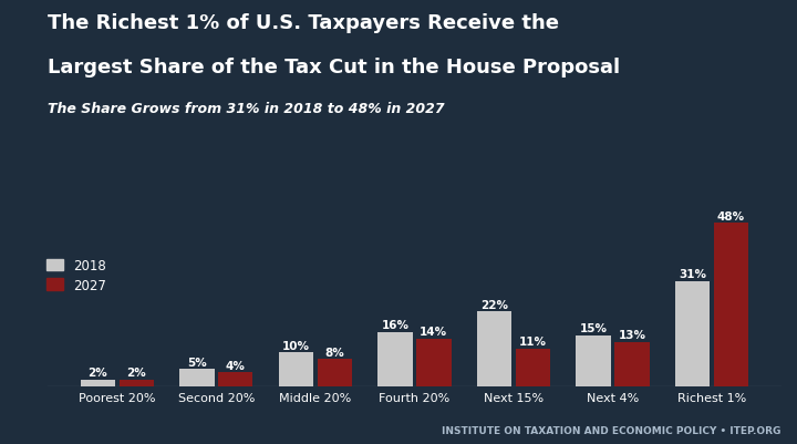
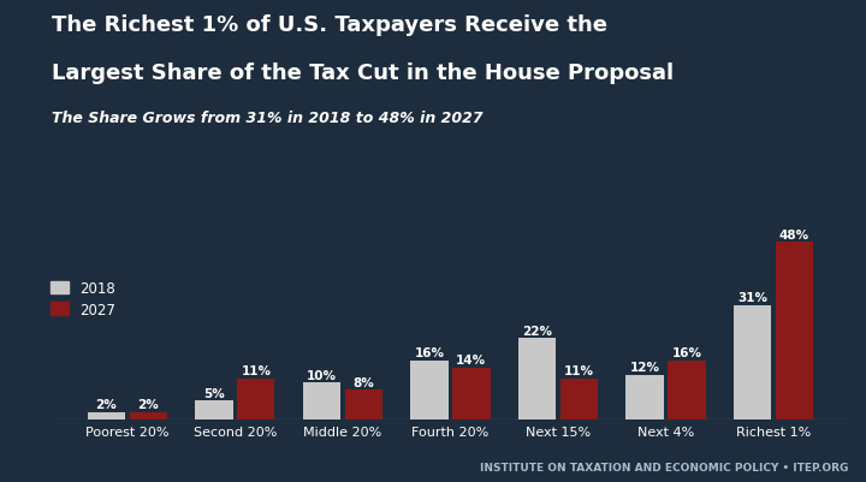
2027/Second 20%: 4% -> 11%
2018/Next 4%: 15% -> 12%
2027/Next 4%: 13% -> 16%
